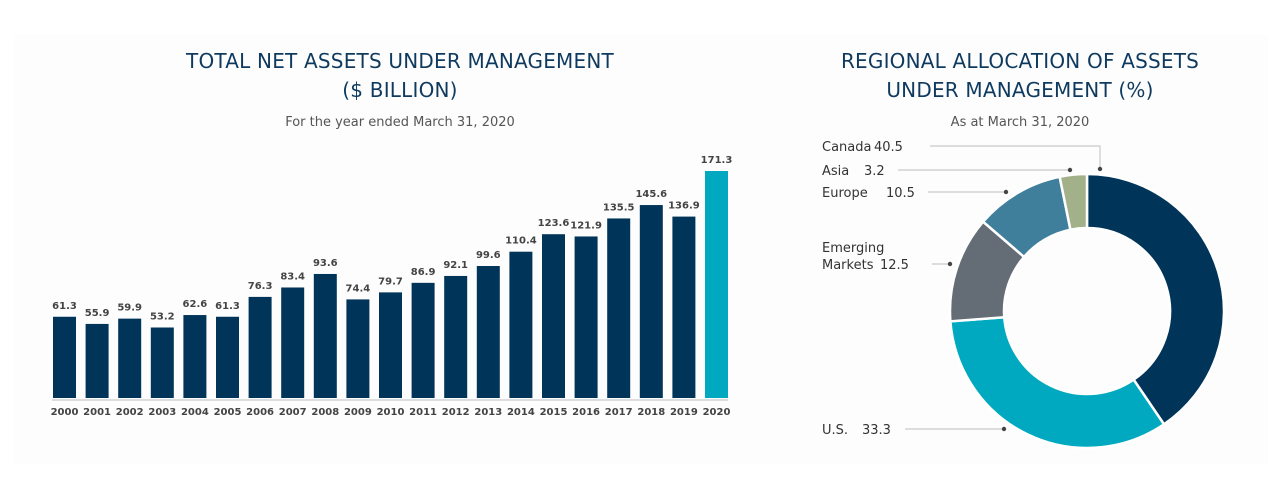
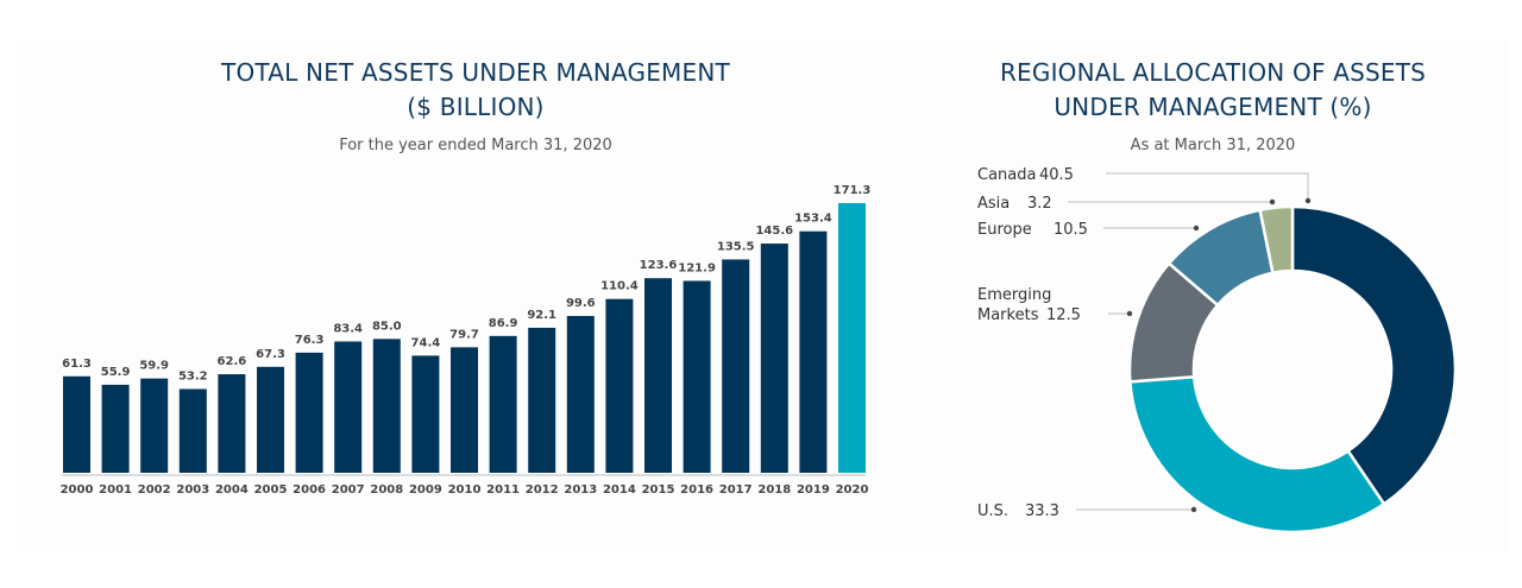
TOTAL NET ASSETS UNDER MANAGEMENT ($ BILLION)/2005: 61.3 -> 67.3
TOTAL NET ASSETS UNDER MANAGEMENT ($ BILLION)/2008: 93.6 -> 85.0
TOTAL NET ASSETS UNDER MANAGEMENT ($ BILLION)/2019: 136.9 -> 153.4
